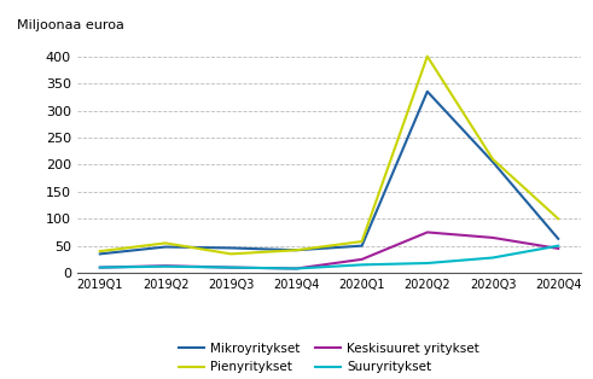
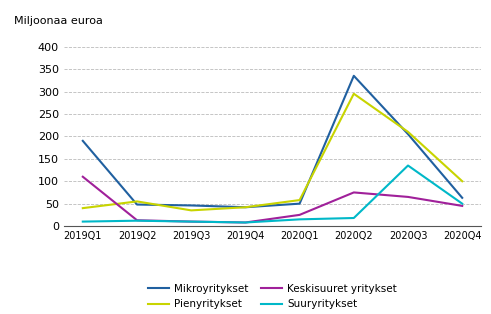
Mikroyritykset/2019Q1: 35 -> 190
Keskisuuret yritykset/2019Q1: 10 -> 110
Pienyritykset/2020Q2: 400 -> 295
Suuryritykset/2020Q3: 28 -> 135
